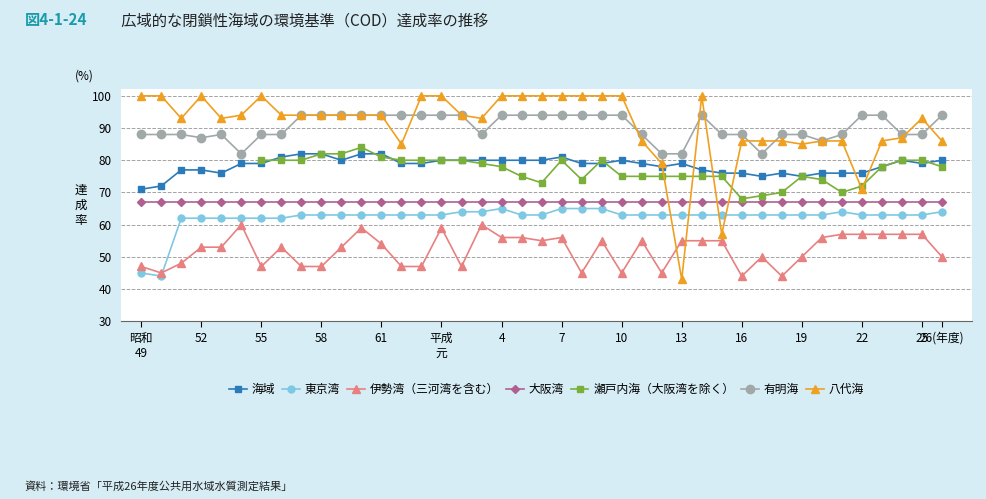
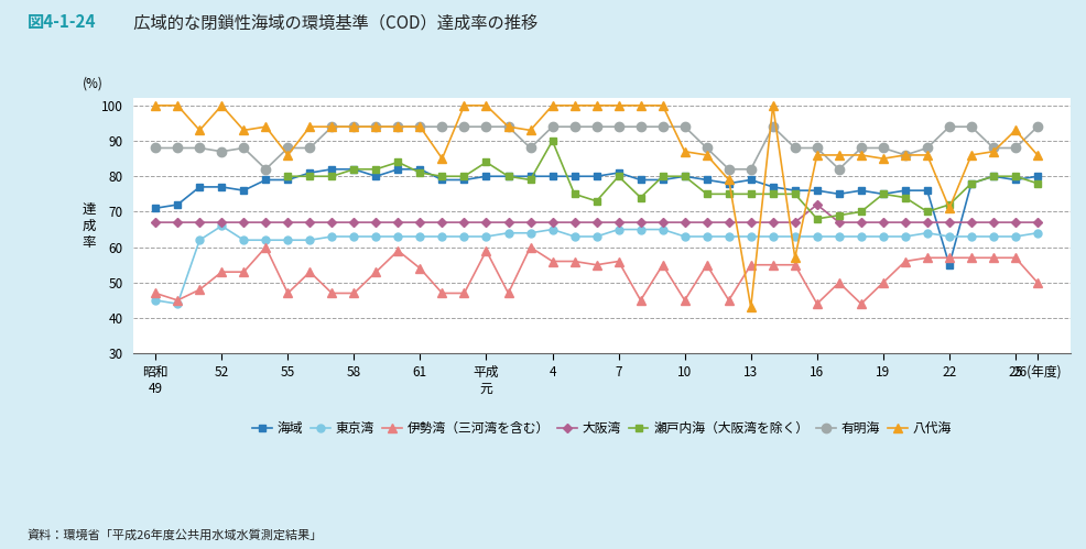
東京湾/52: 62 -> 66
八代海/55: 100 -> 86
瀬戸内海（大阪湾を除く）/平成 元: 80 -> 84
瀬戸内海（大阪湾を除く）/4: 78 -> 90
瀬戸内海（大阪湾を除く）/10: 75 -> 80
八代海/10: 100 -> 87
大阪湾/16: 67 -> 72
海域/22: 76 -> 55
